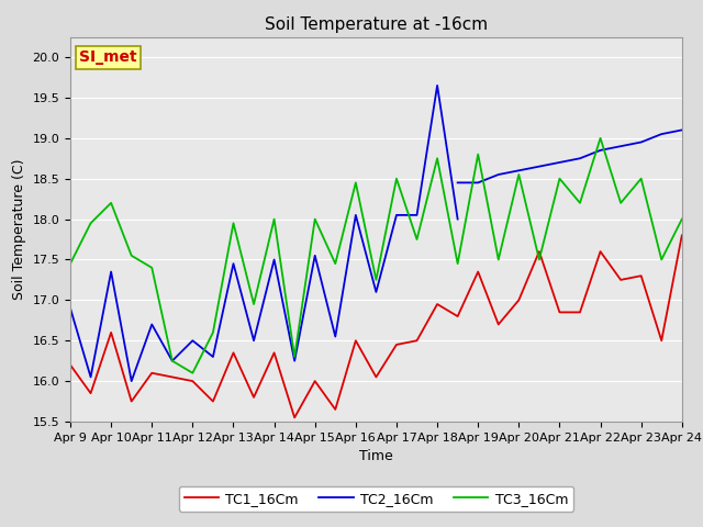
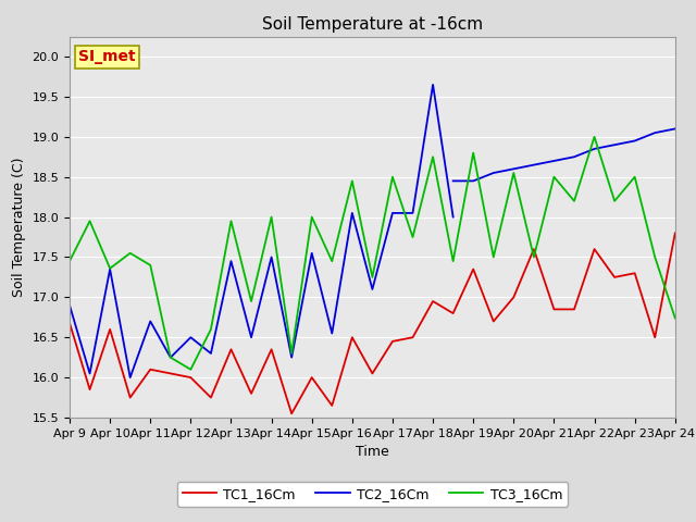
TC1_16Cm/Apr 9: 16.20 -> 16.68
TC3_16Cm/Apr 10: 18.20 -> 17.36
TC3_16Cm/Apr 24: 18.00 -> 16.74
